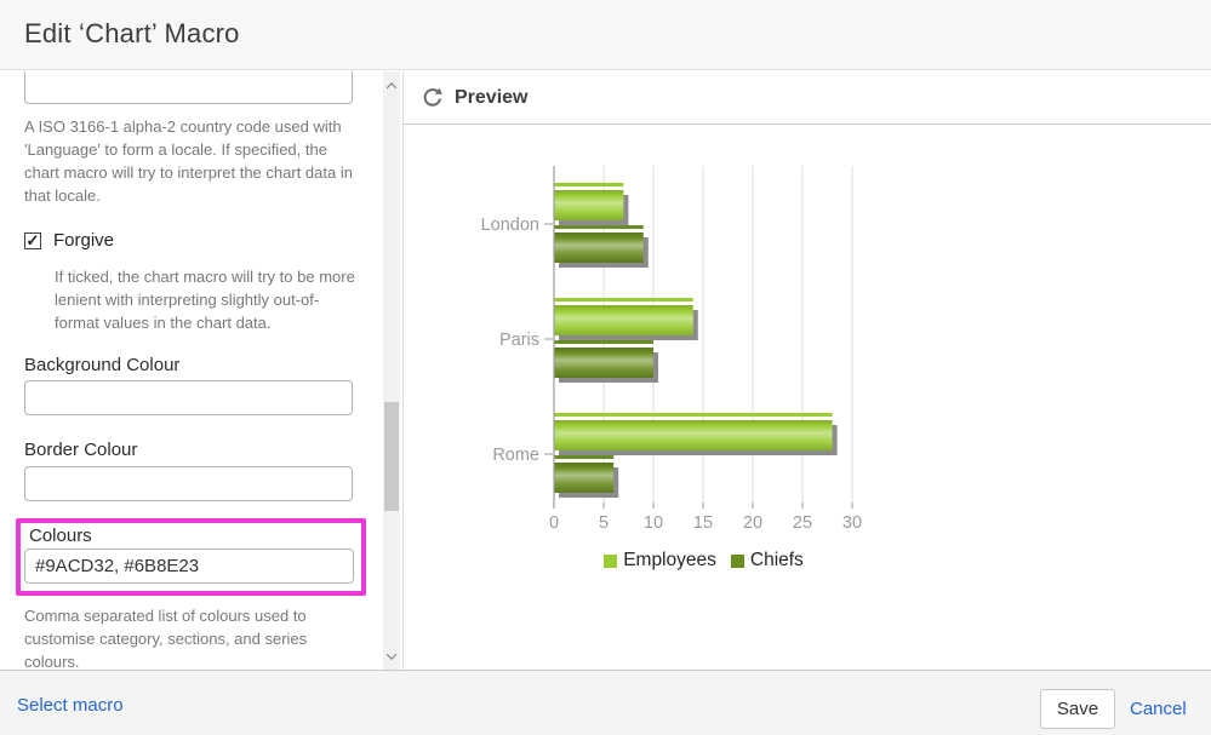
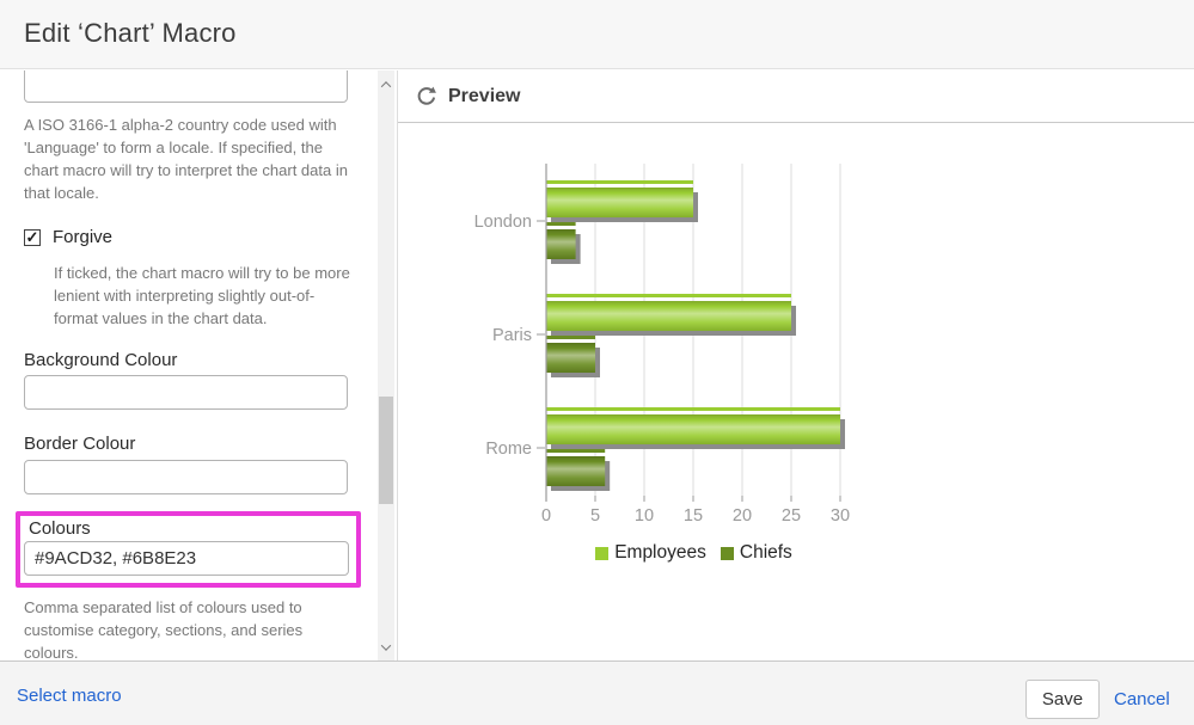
Employees/London: 7 -> 15
Chiefs/London: 9 -> 3
Employees/Paris: 14 -> 25
Chiefs/Paris: 10 -> 5
Employees/Rome: 28 -> 30
